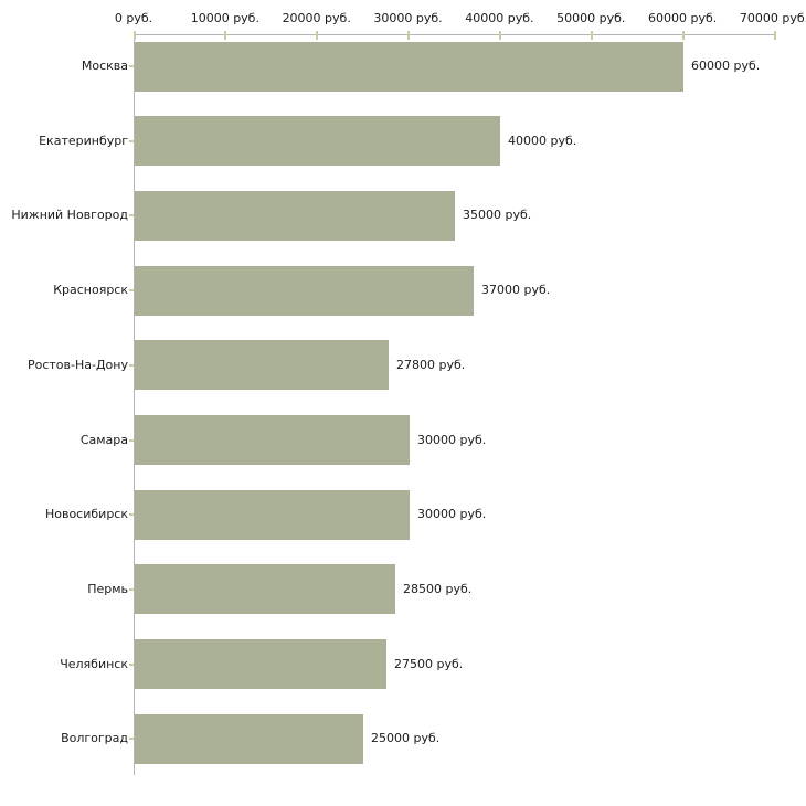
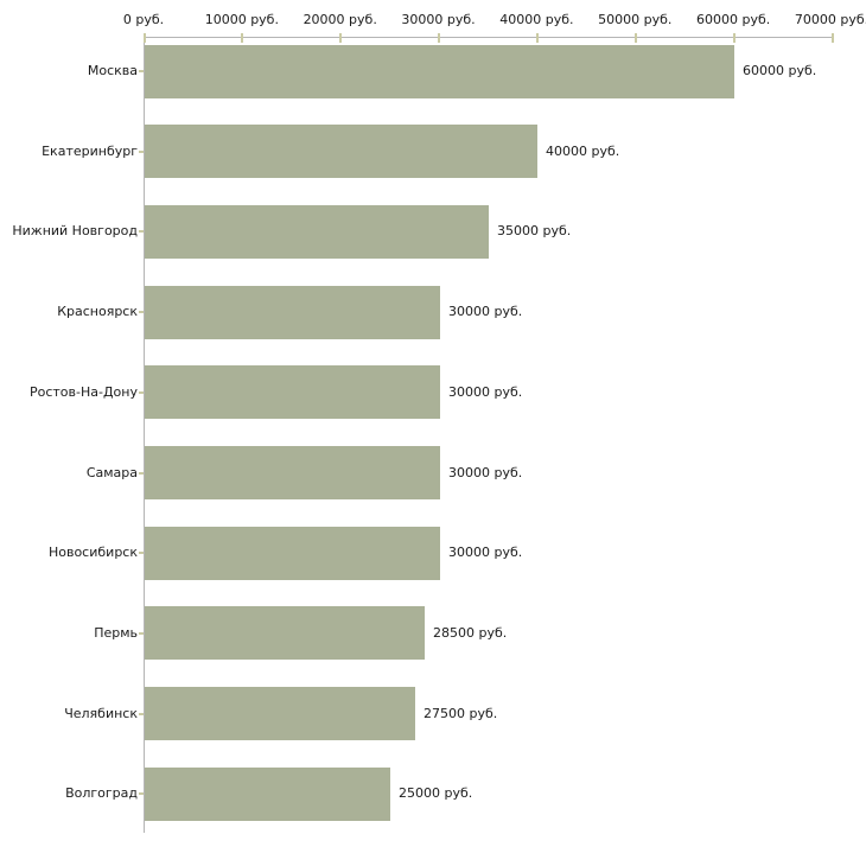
Красноярск: 37000 -> 30000
Ростов-На-Дону: 27800 -> 30000
